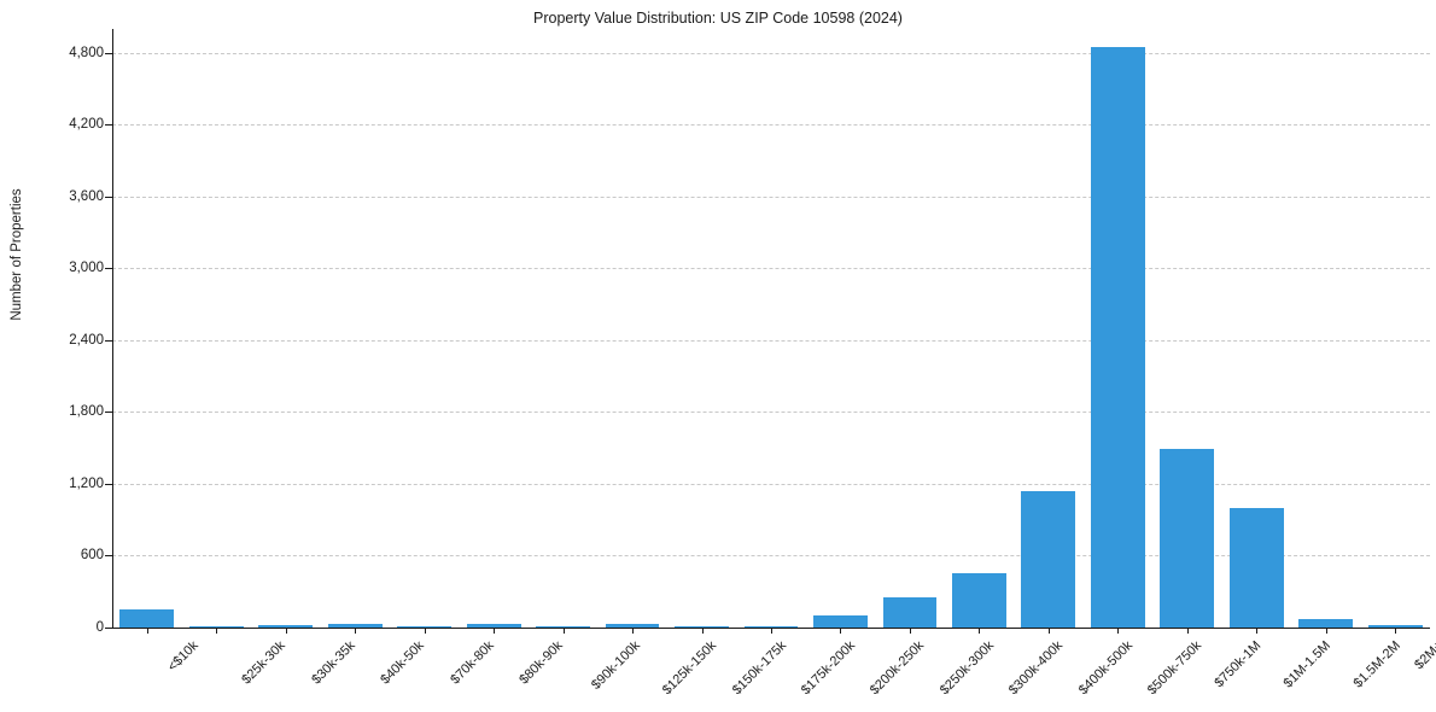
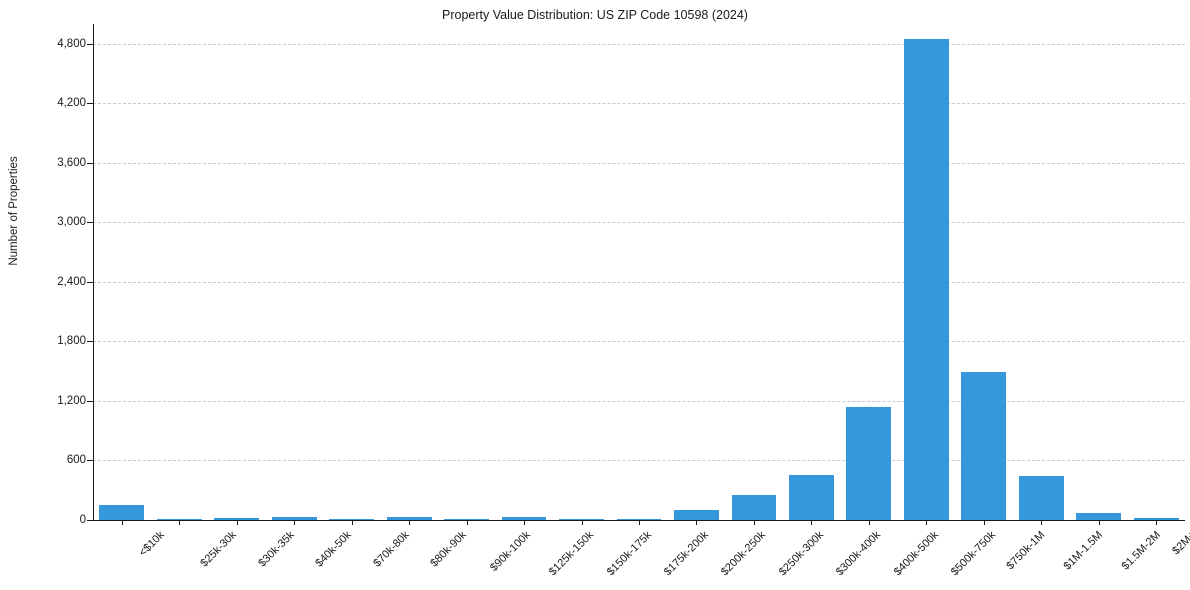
$1M-1.5M: 1000 -> 400
